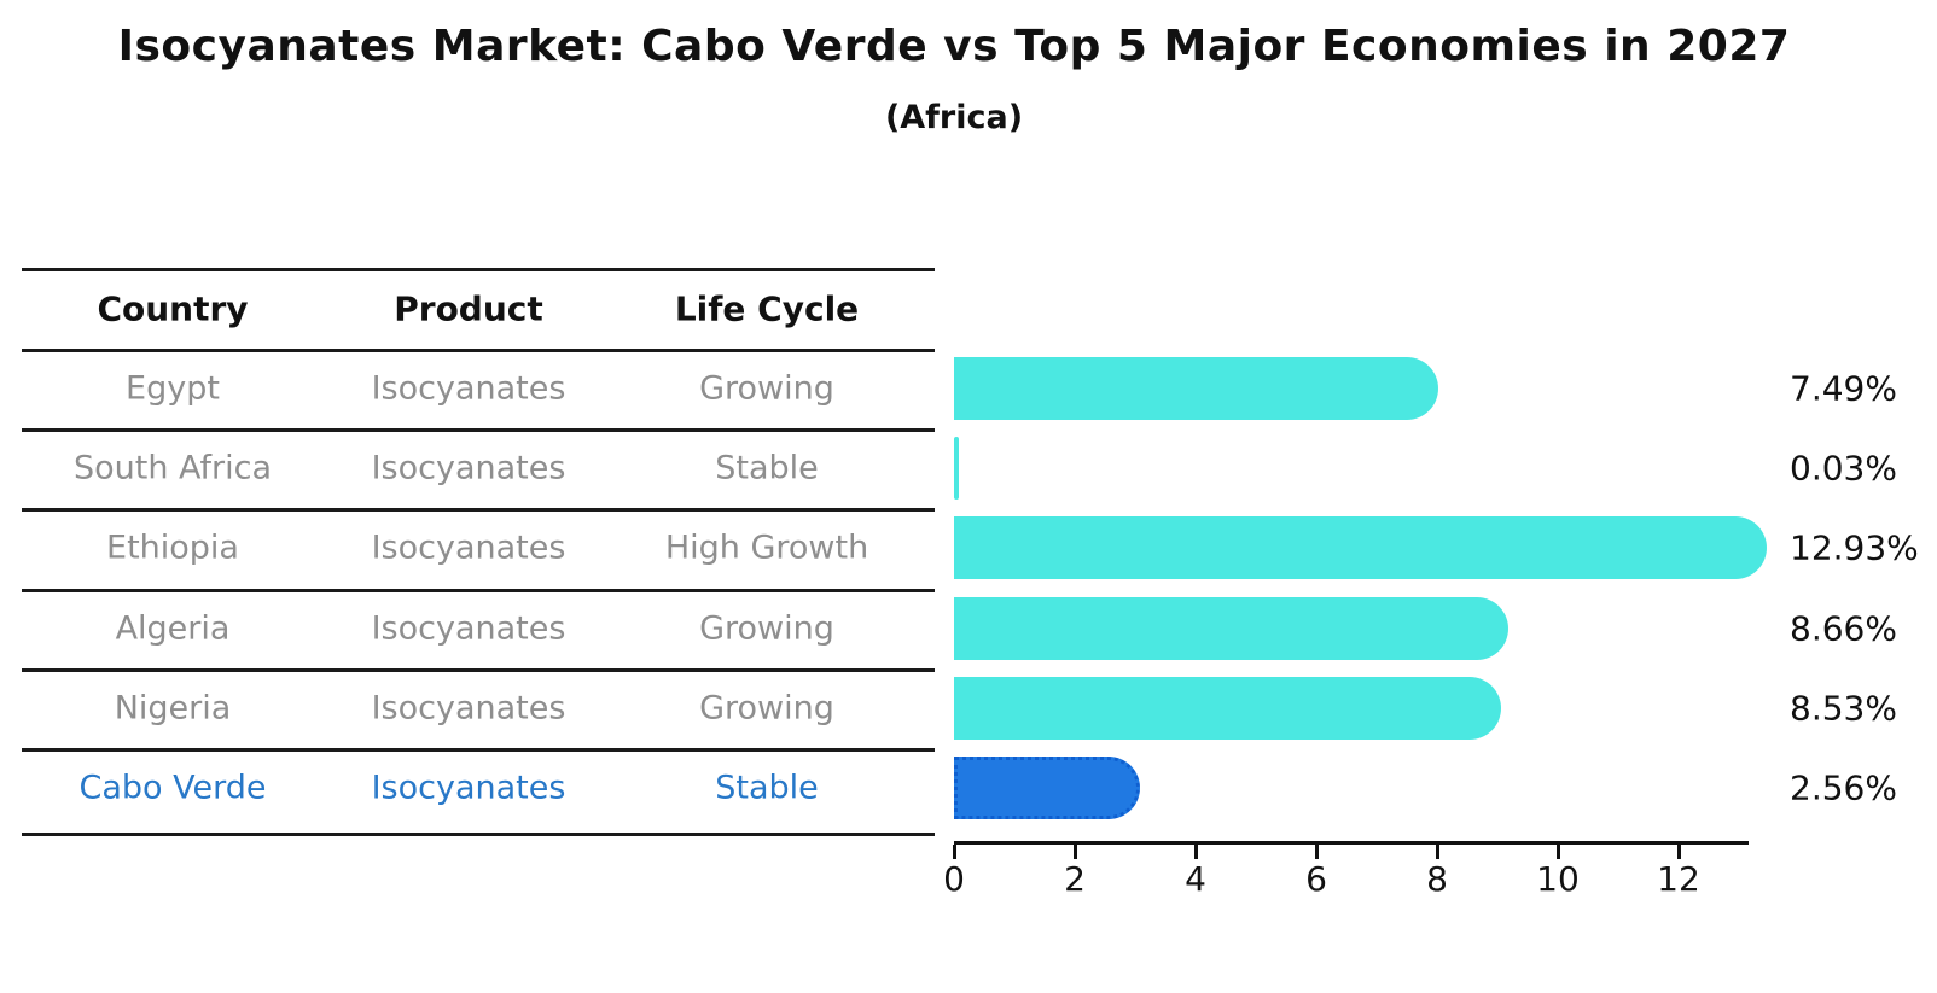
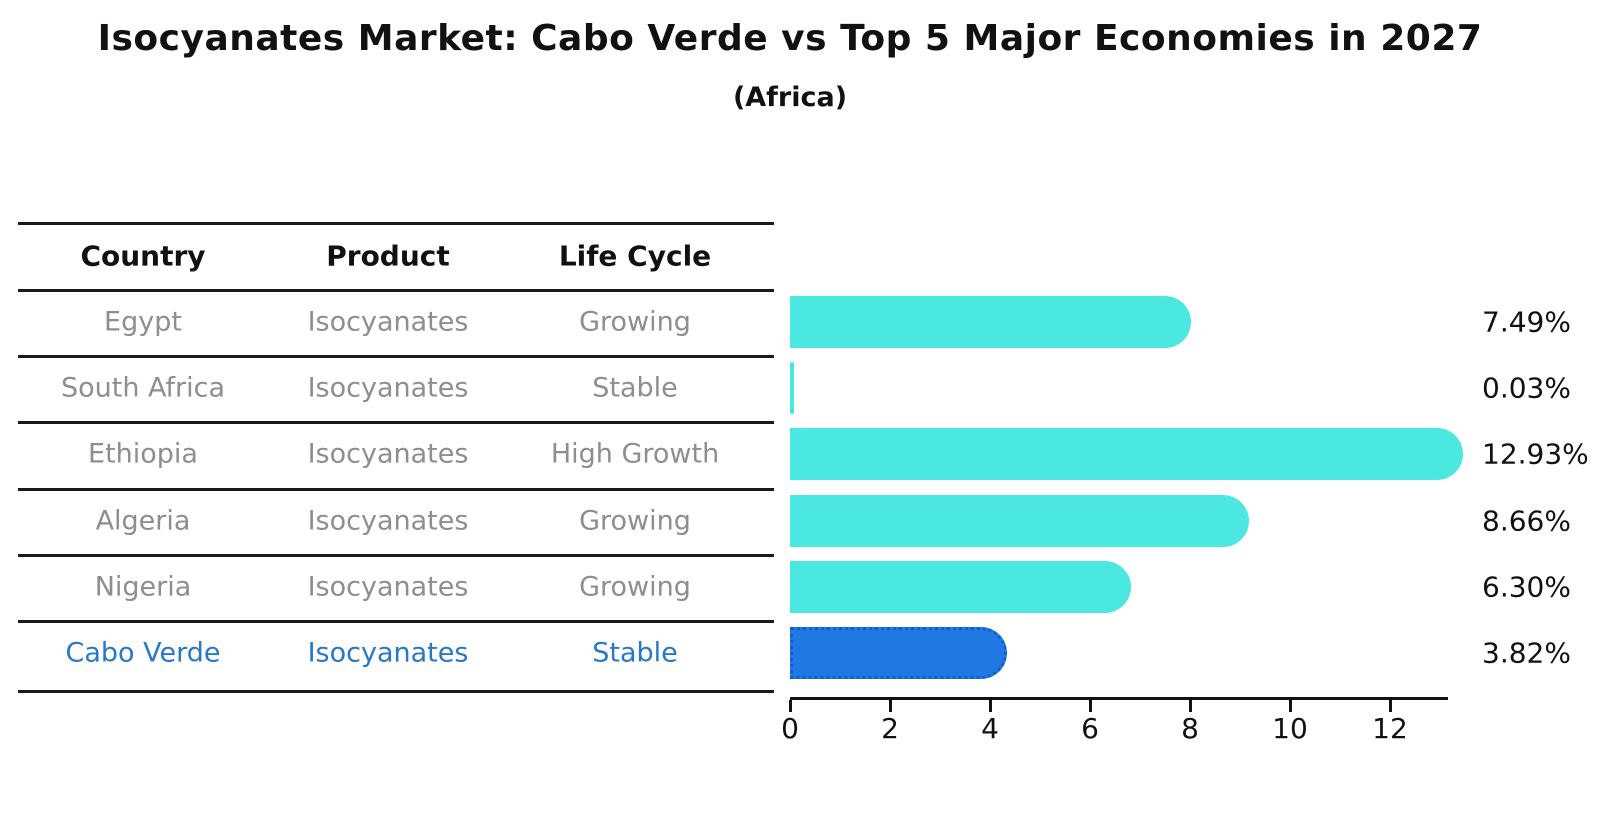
Nigeria: 8.53% -> 6.30%
Cabo Verde: 2.56% -> 3.82%
